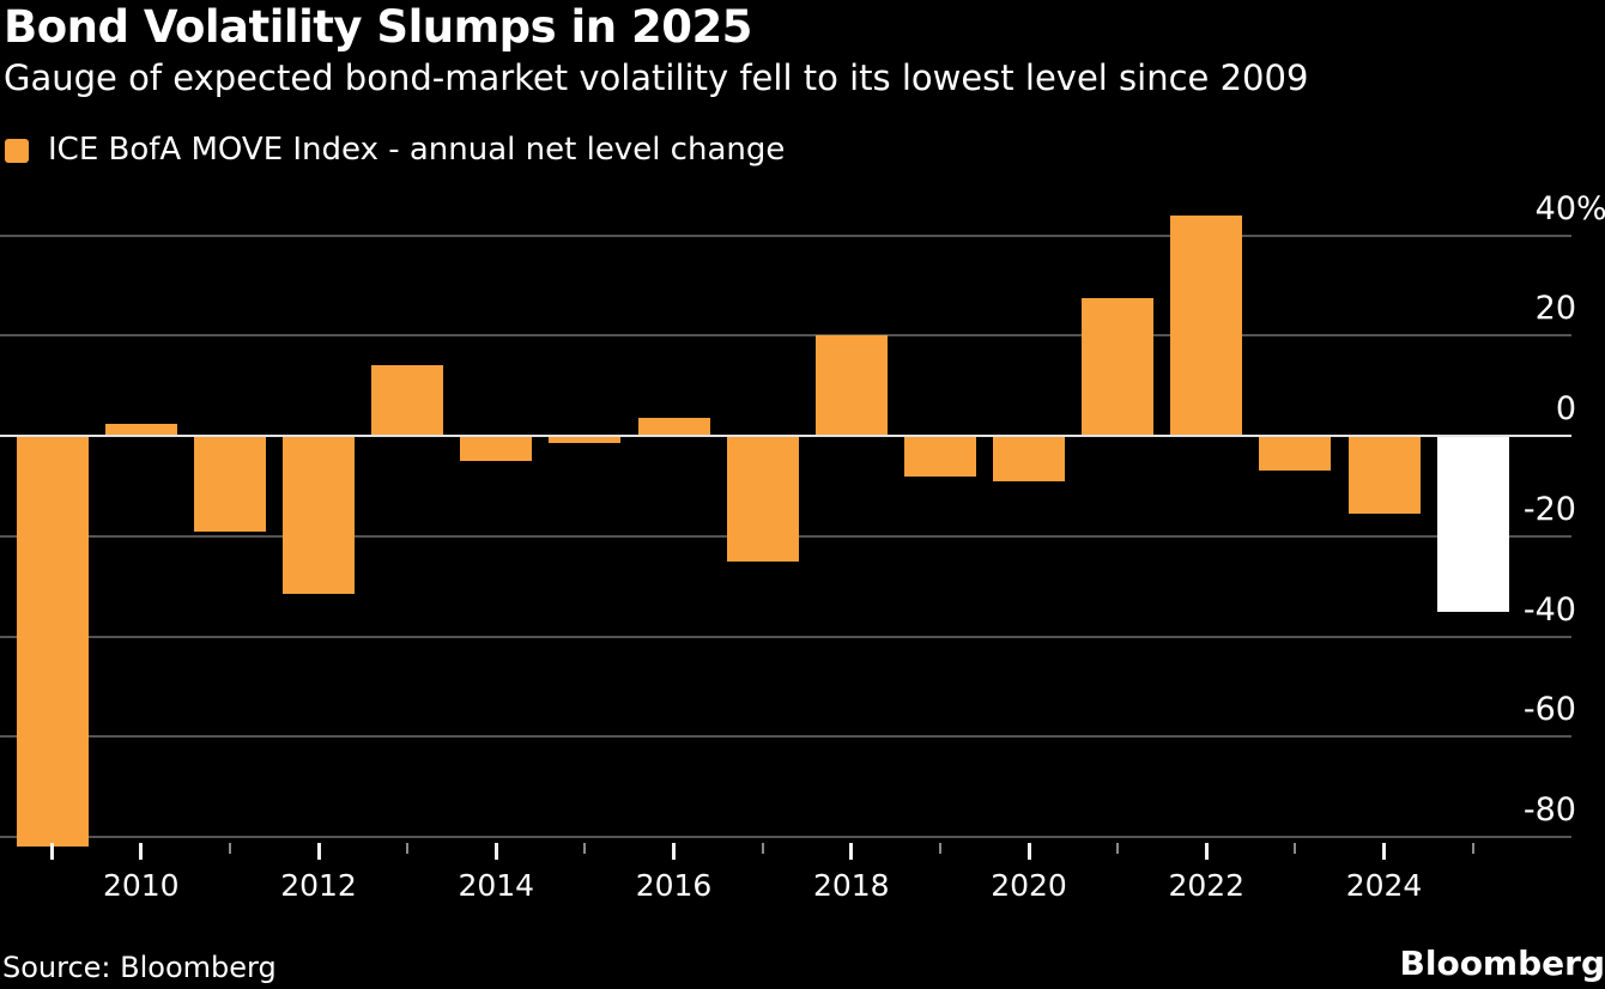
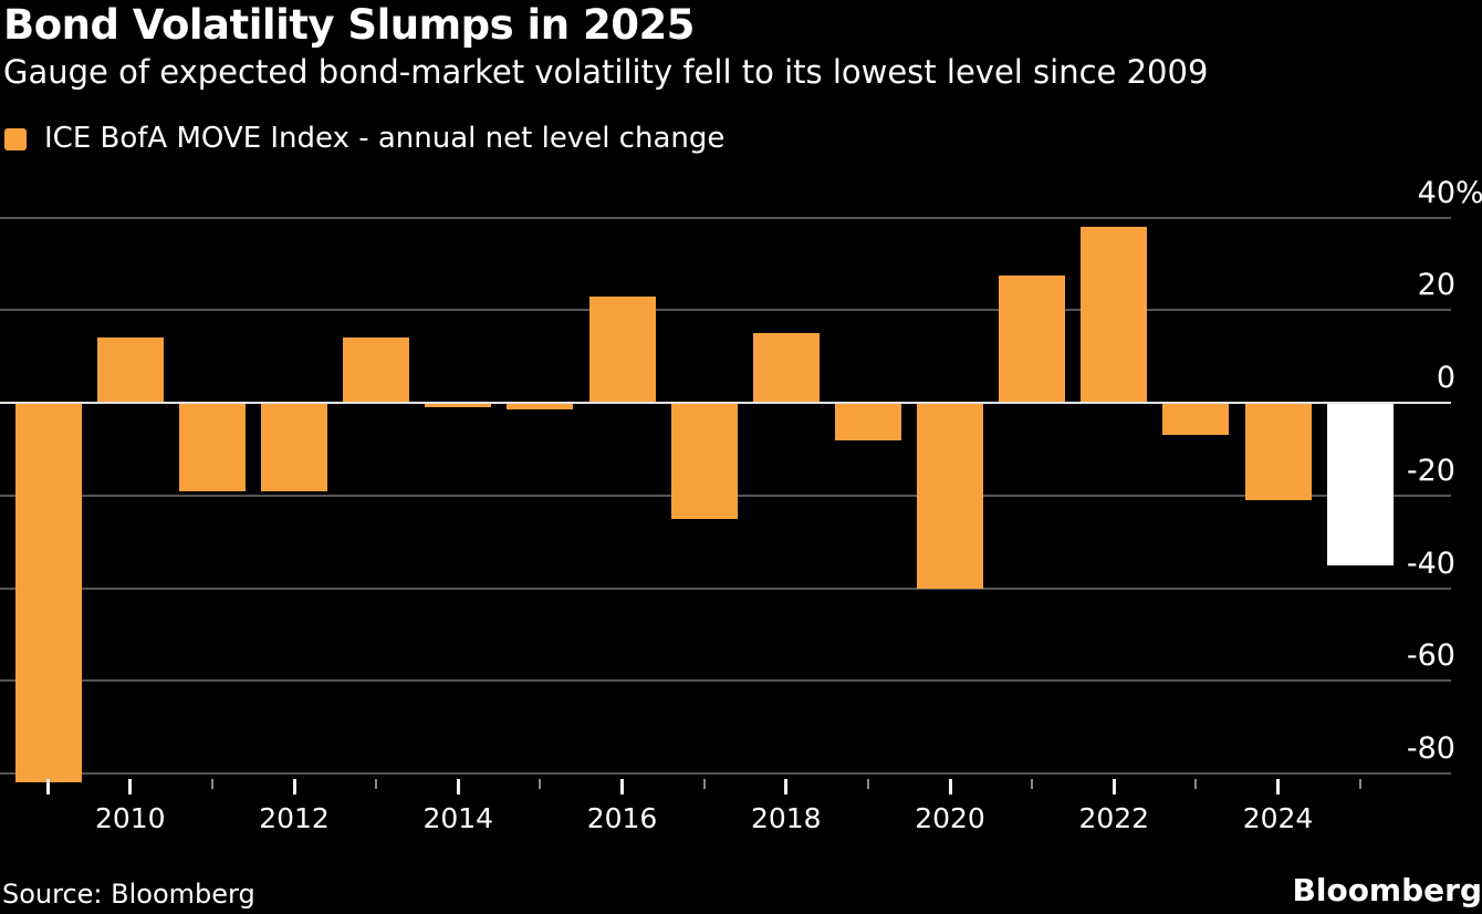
2010: 2 -> 14
2012: -32 -> -19
2014: -5 -> -1
2016: 4 -> 23
2018: 20 -> 15
2020: -9 -> -40
2022: 44 -> 38
2024: -16 -> -21
